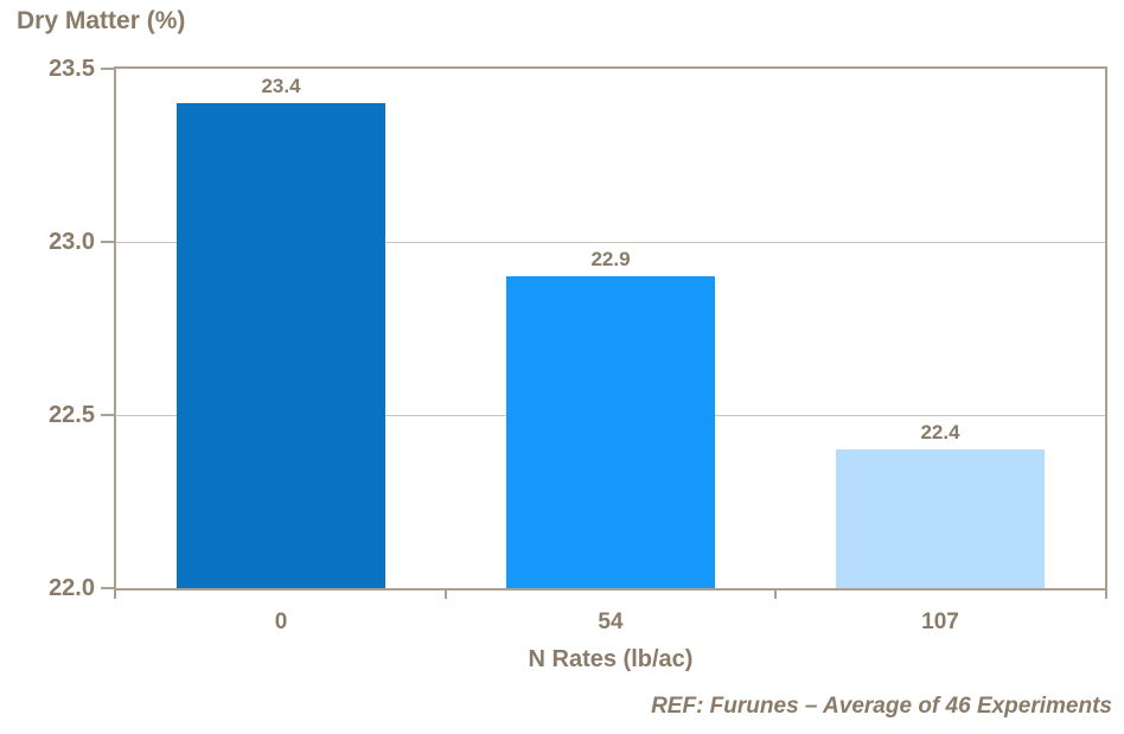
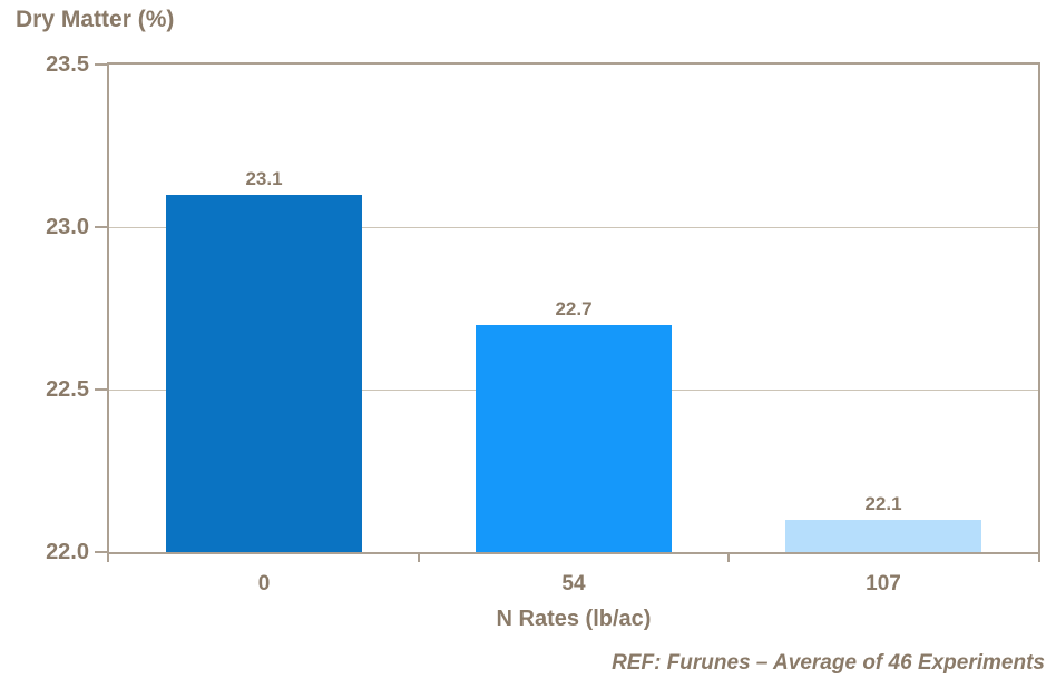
0: 23.4 -> 23.1
54: 22.9 -> 22.7
107: 22.4 -> 22.1
